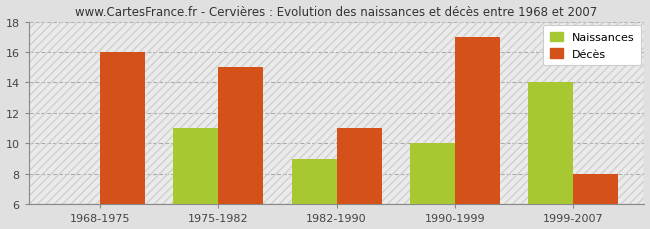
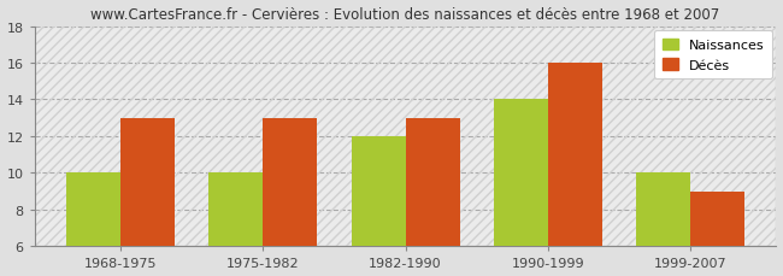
Naissances/1968-1975: 6 -> 10
Décès/1968-1975: 16 -> 13
Naissances/1975-1982: 11 -> 10
Décès/1975-1982: 15 -> 13
Naissances/1982-1990: 9 -> 12
Décès/1982-1990: 11 -> 13
Naissances/1990-1999: 10 -> 14
Décès/1990-1999: 17 -> 16
Naissances/1999-2007: 14 -> 10
Décès/1999-2007: 8 -> 9
